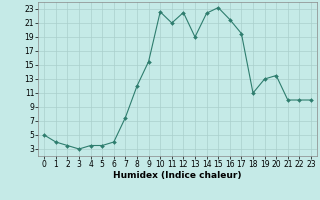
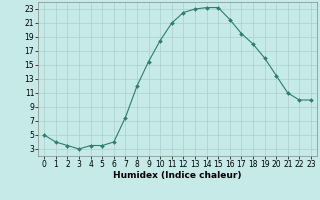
10: 22.6 -> 18.5
13: 19.0 -> 23.0
14: 22.4 -> 23.2
18: 11.0 -> 18.0
19: 13.0 -> 16.0
21: 10.0 -> 11.0
